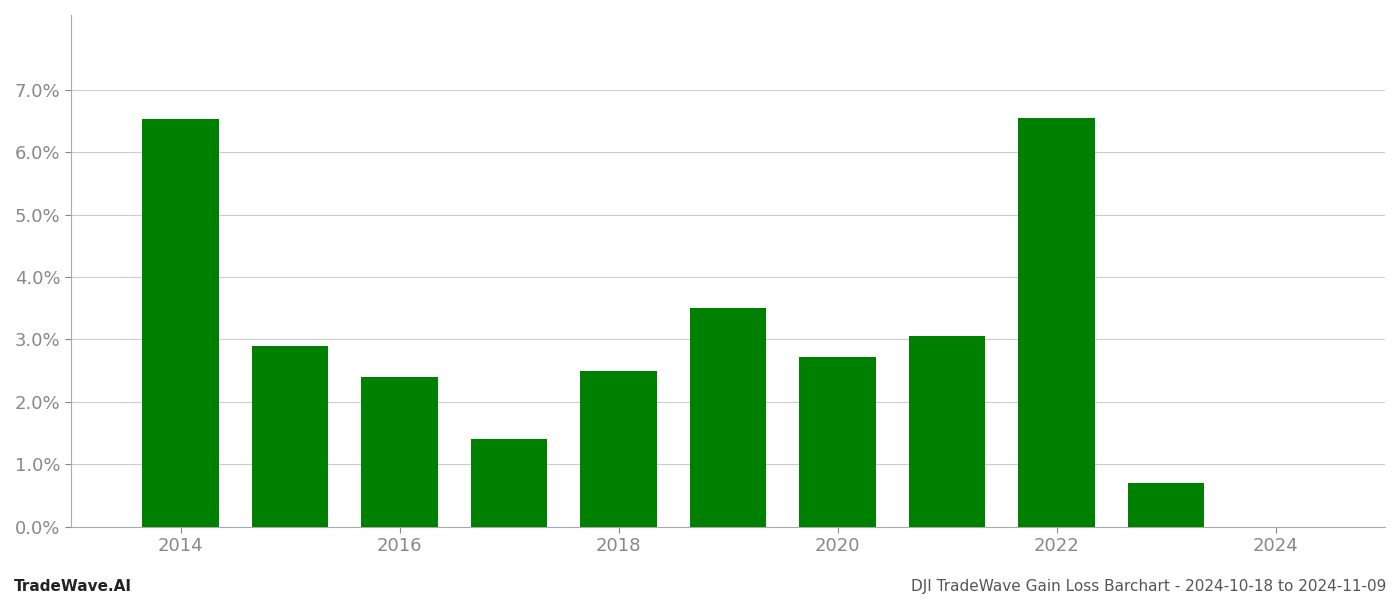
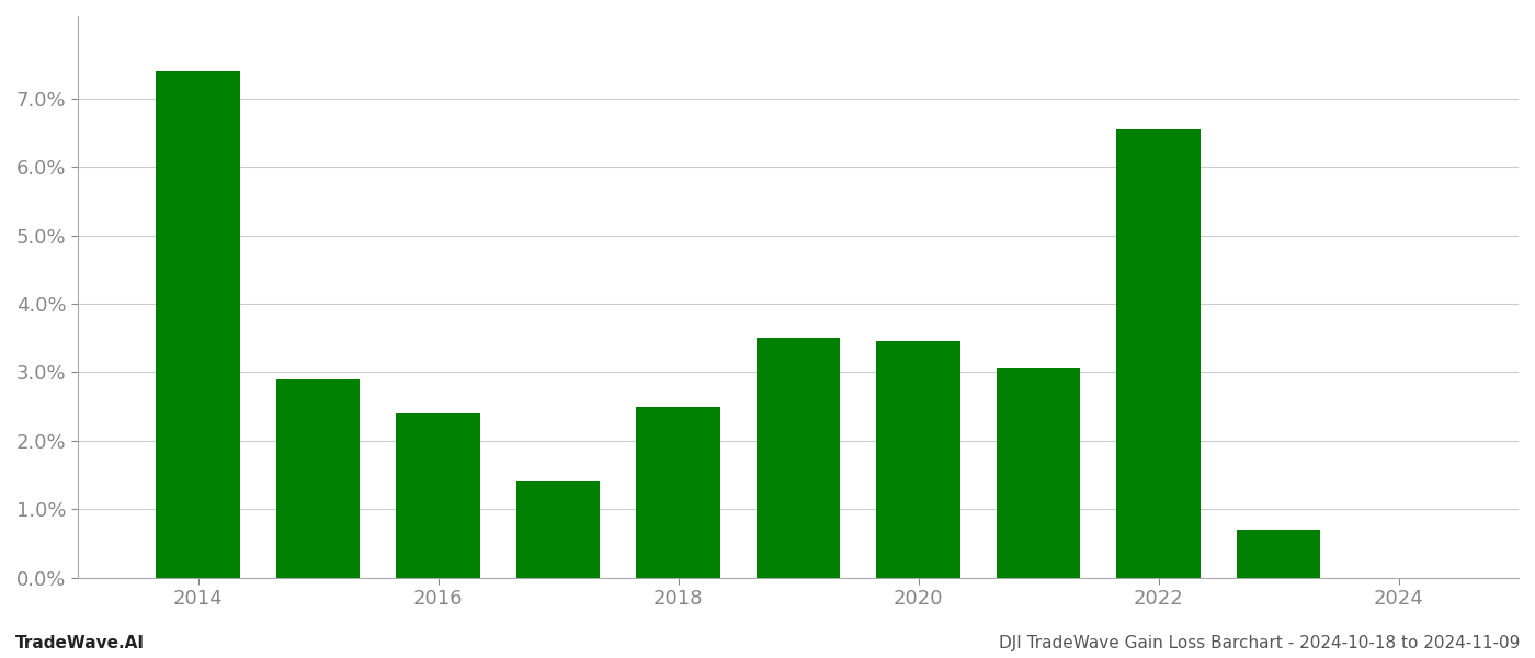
2014: 6.54% -> 7.40%
2020: 2.72% -> 3.45%
